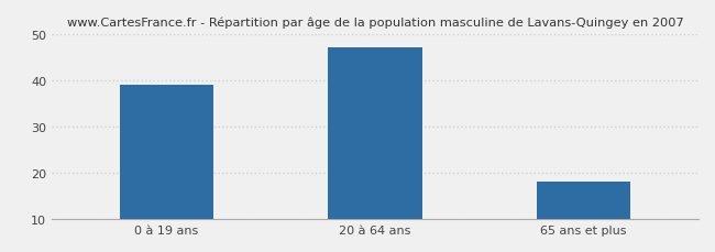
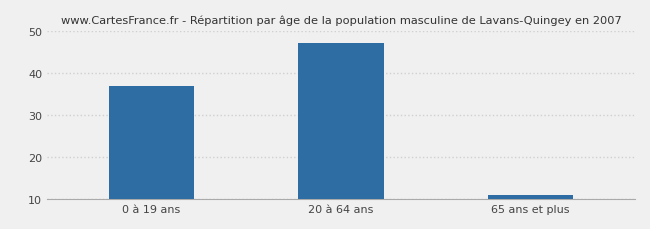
0 à 19 ans: 39 -> 37
65 ans et plus: 18 -> 11
